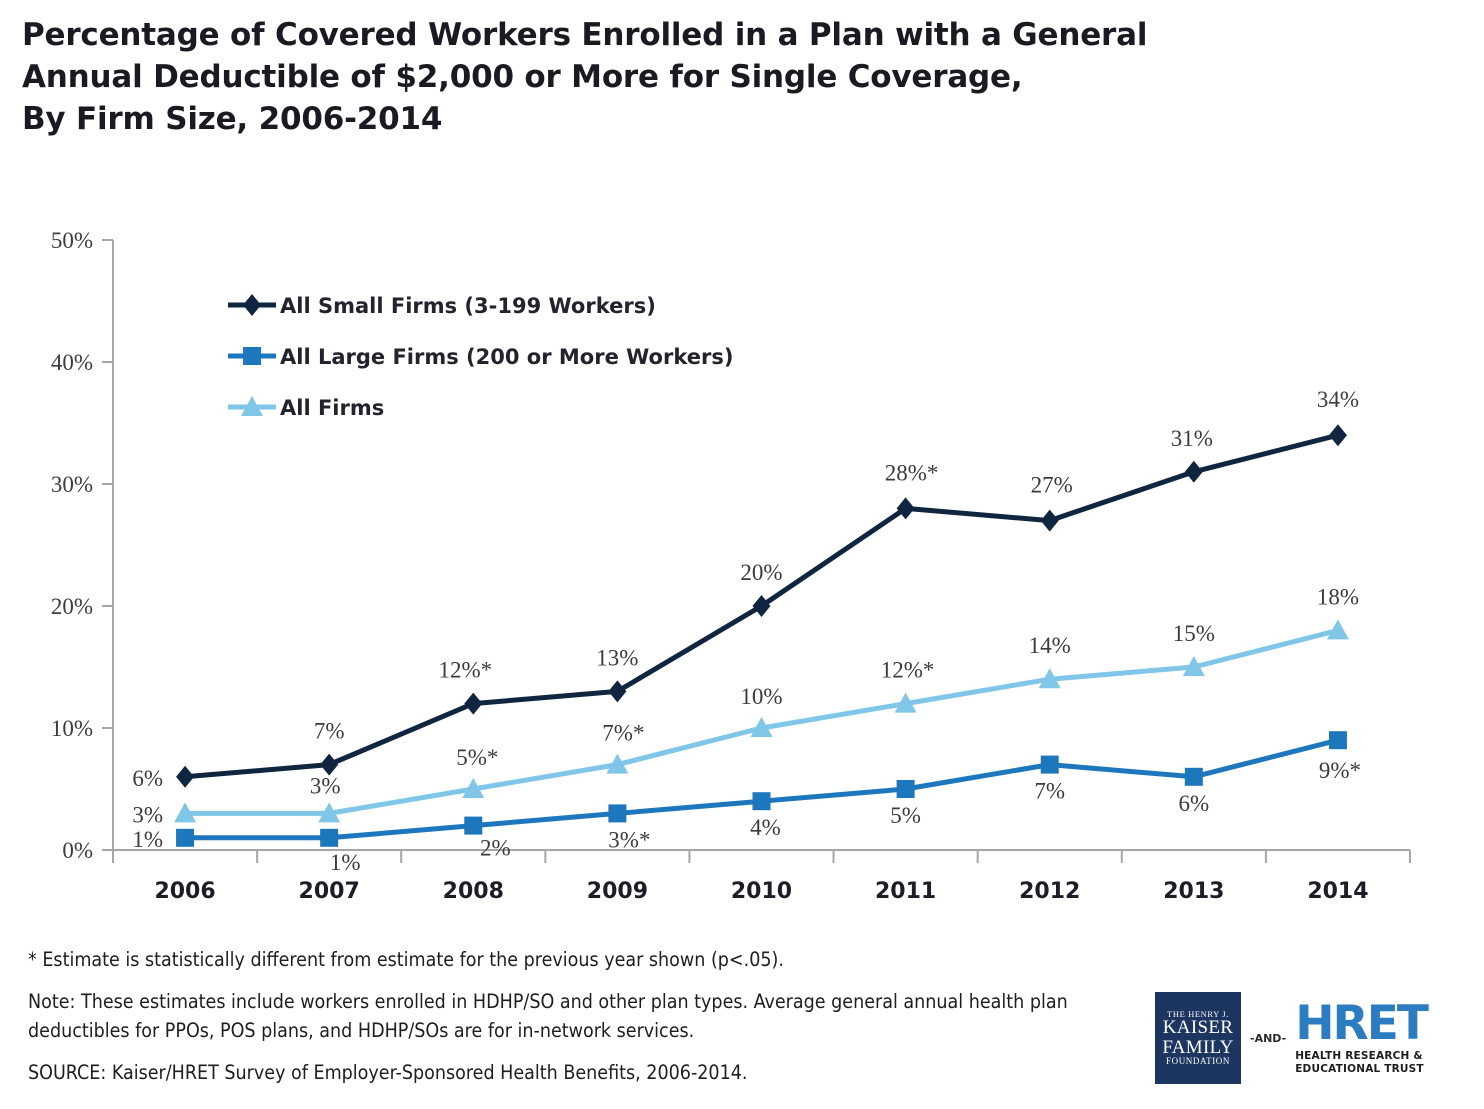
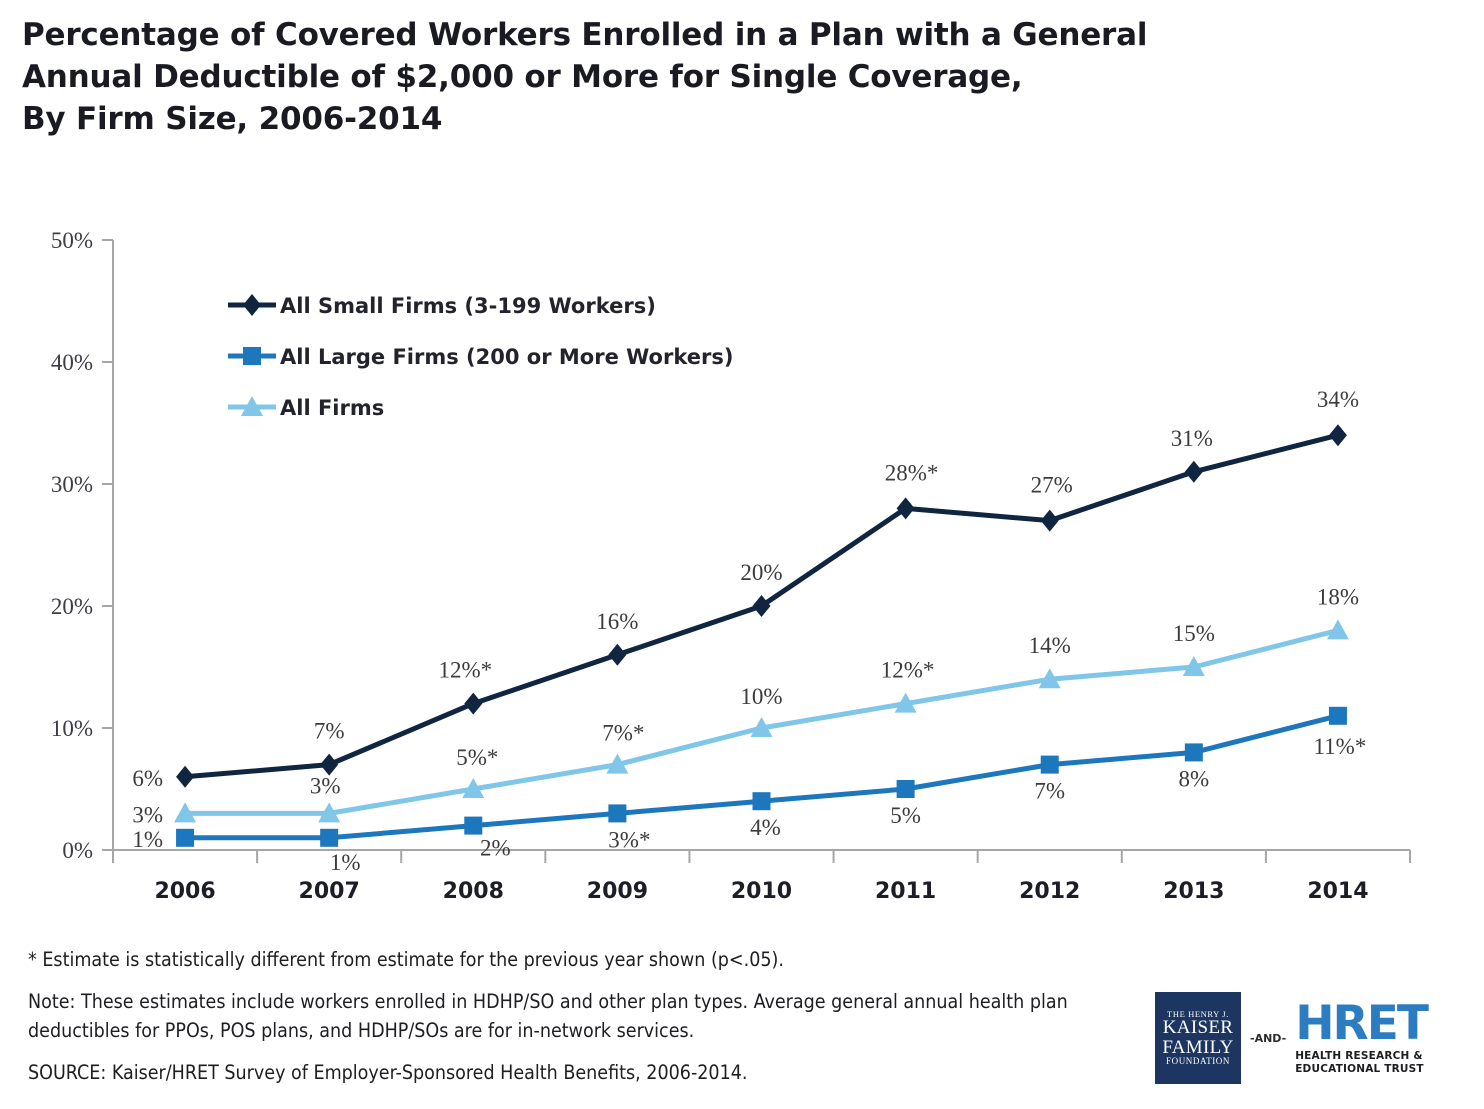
All Small Firms (3-199 Workers)/2009: 13% -> 16%
All Large Firms (200 or More Workers)/2013: 6% -> 8%
All Large Firms (200 or More Workers)/2014: 9 -> 11
